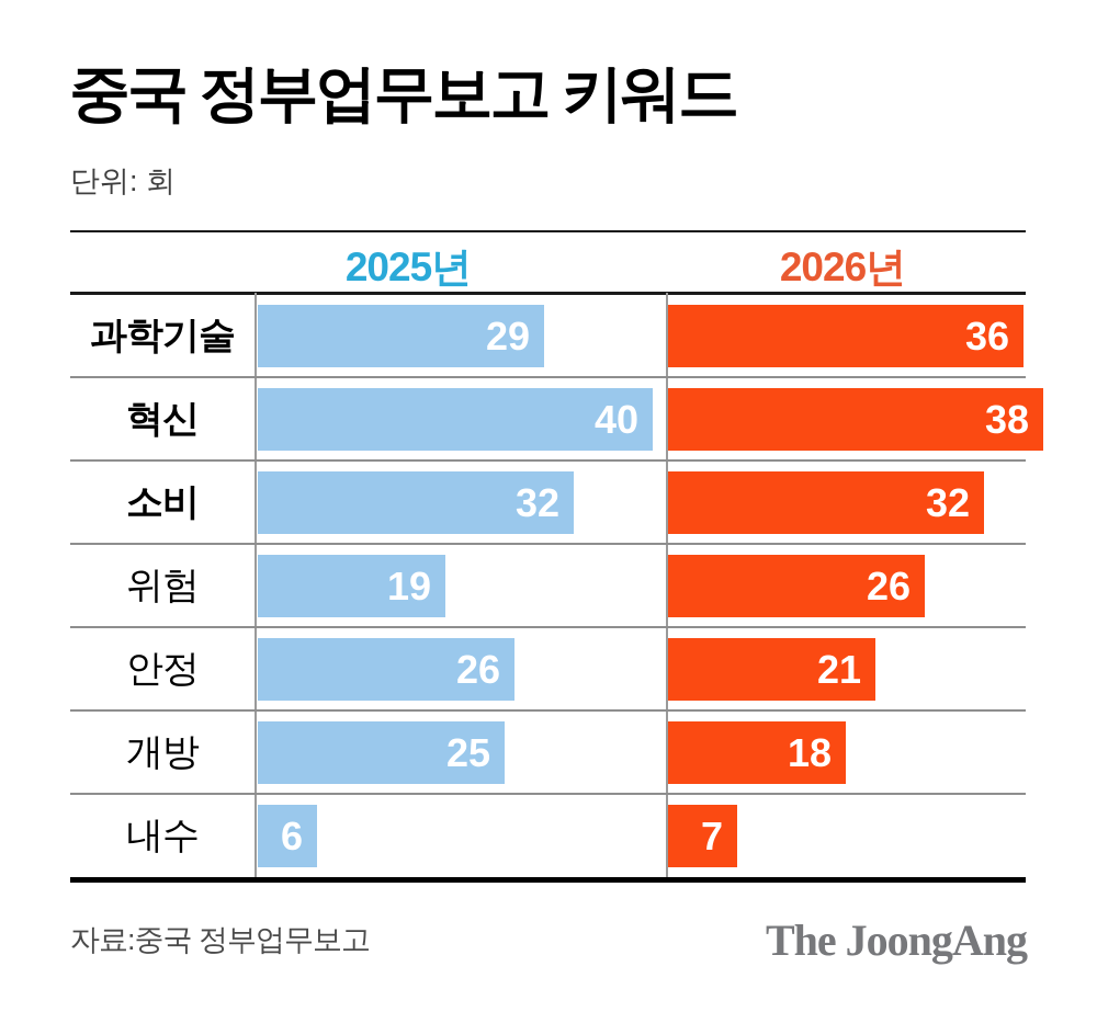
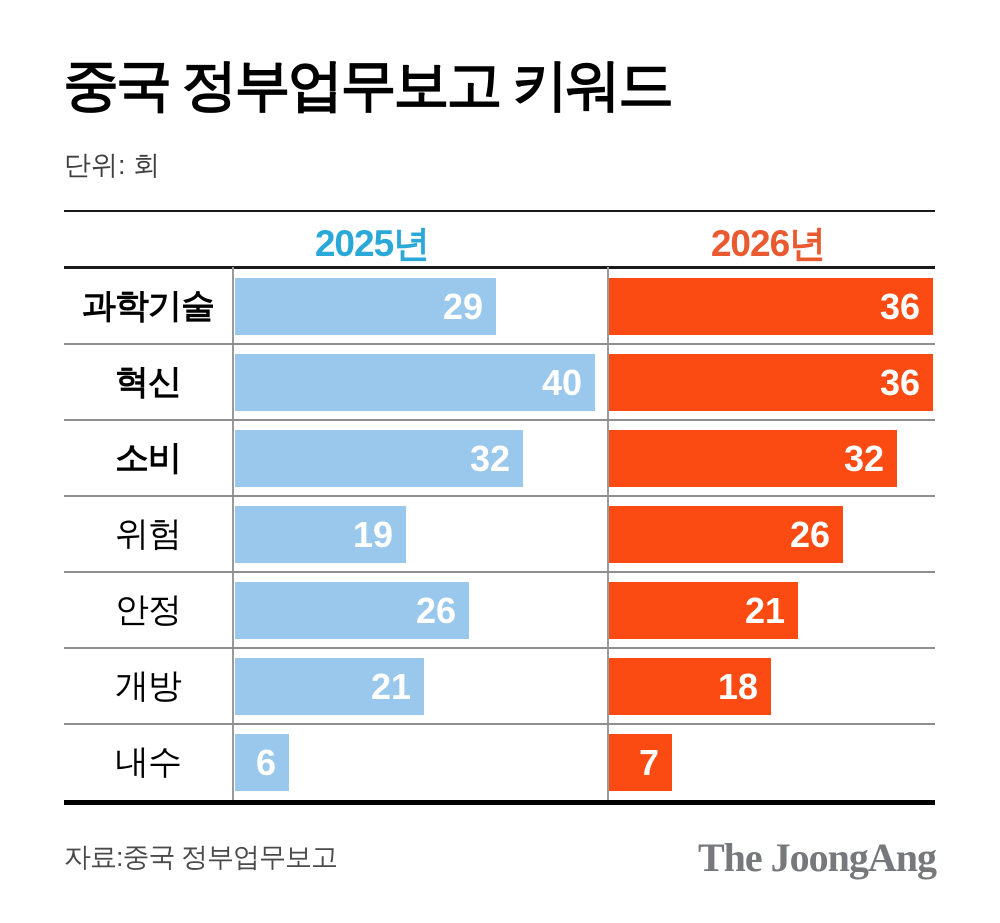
2026년/혁신: 38 -> 36
2025년/개방: 25 -> 21
